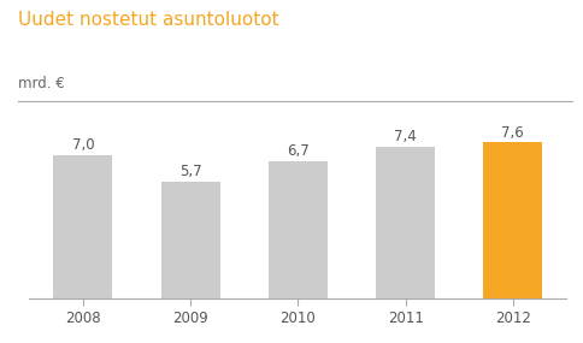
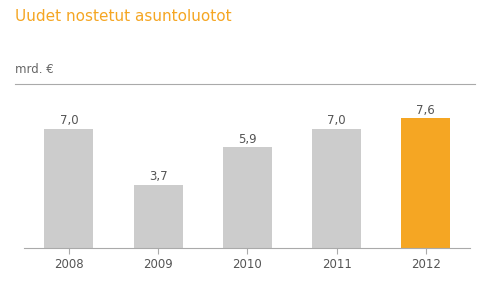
2009: 5,7 -> 3,7
2010: 6,7 -> 5,9
2011: 7,4 -> 7,0
